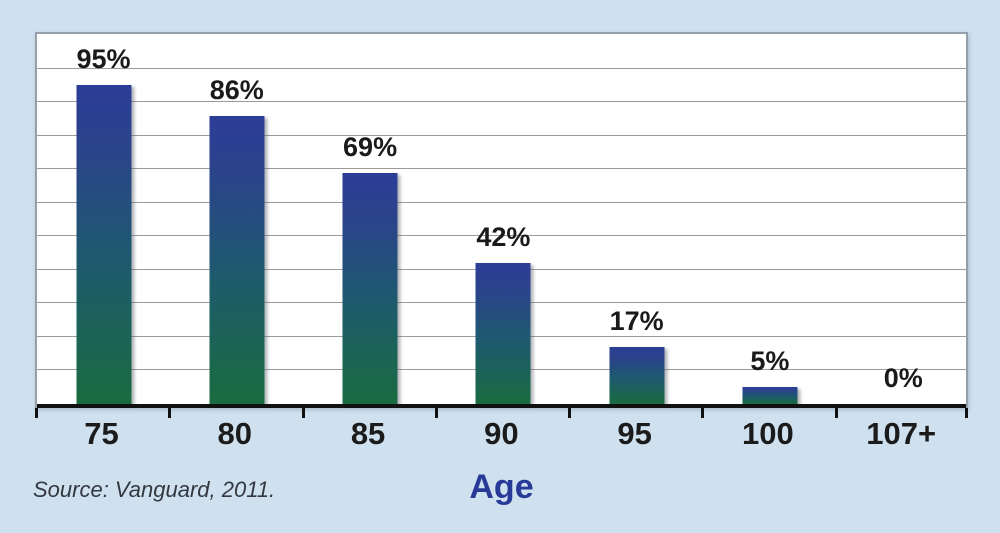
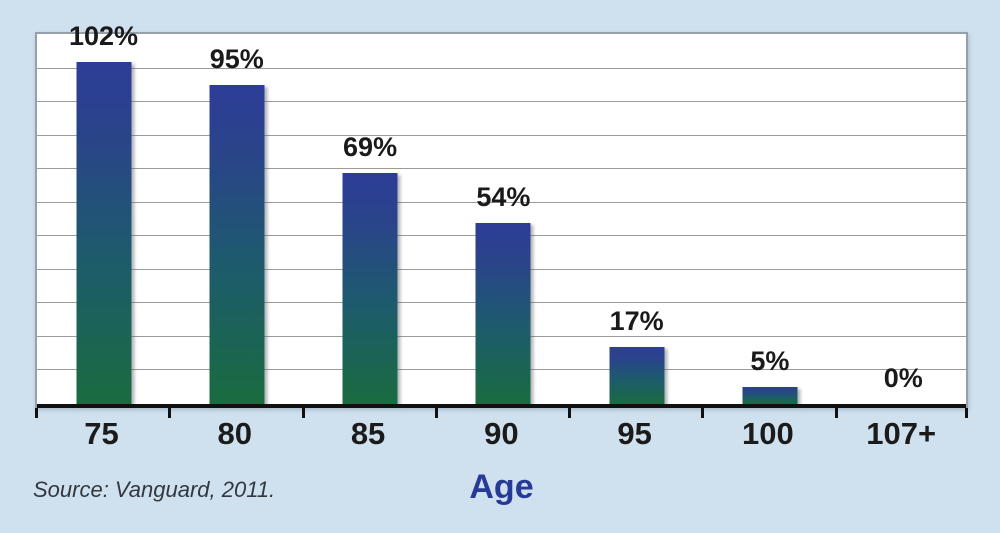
75: 95% -> 102%
80: 86% -> 95%
90: 42% -> 54%
